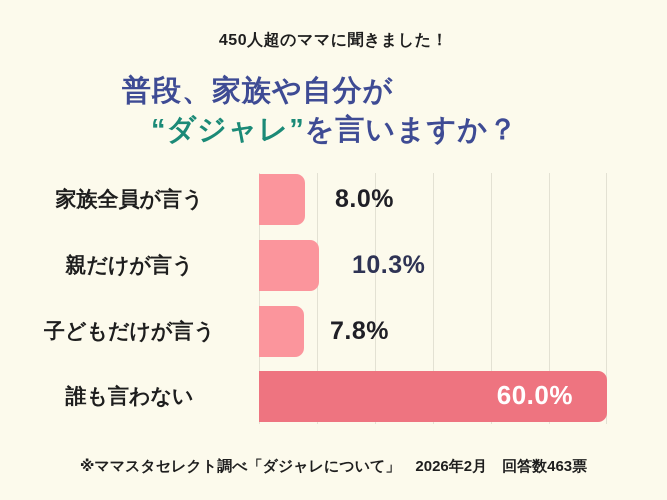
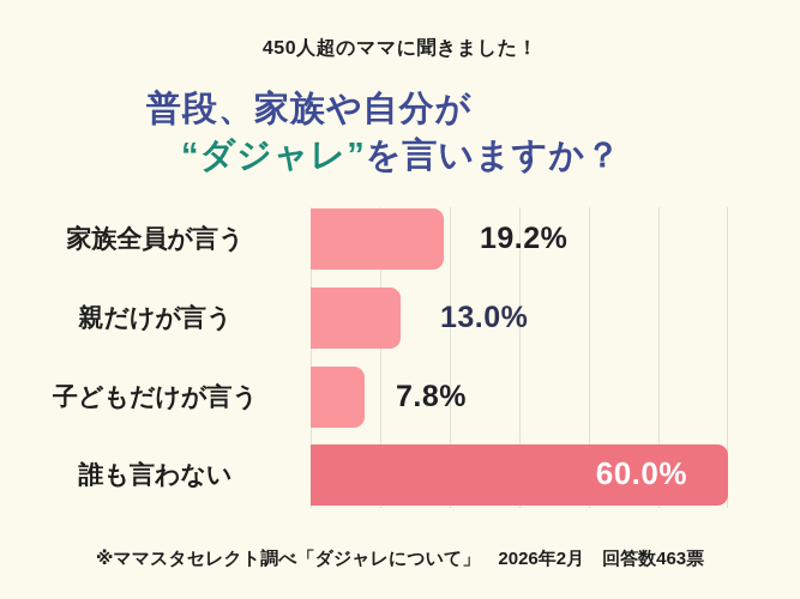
家族全員が言う: 8.0% -> 19.2%
親だけが言う: 10.3% -> 13.0%
